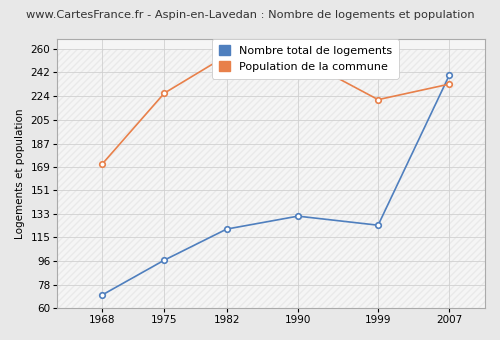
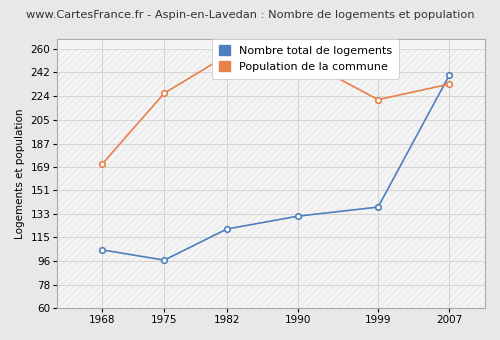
Nombre total de logements/1968: 70 -> 105
Nombre total de logements/1999: 124 -> 138
